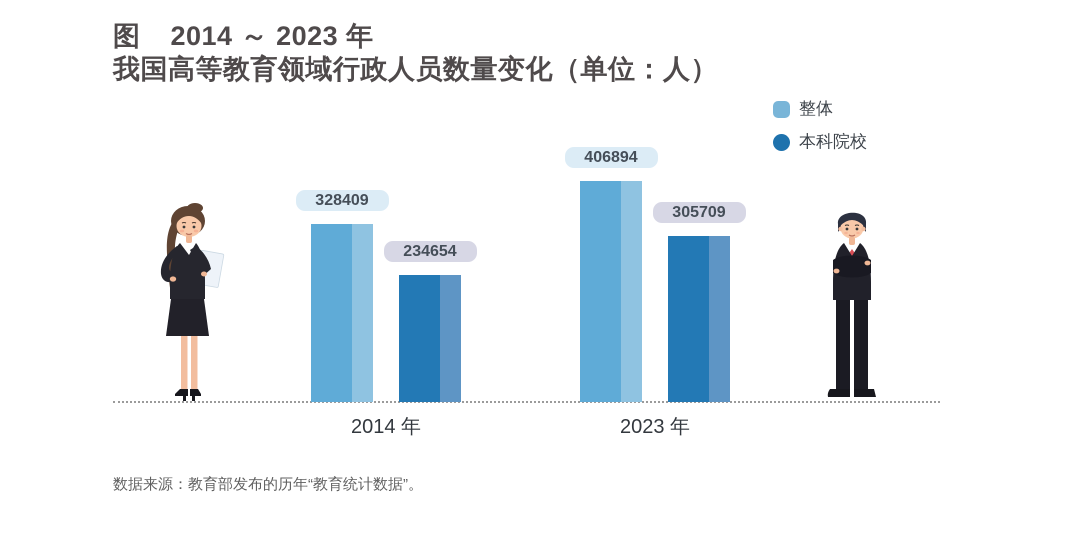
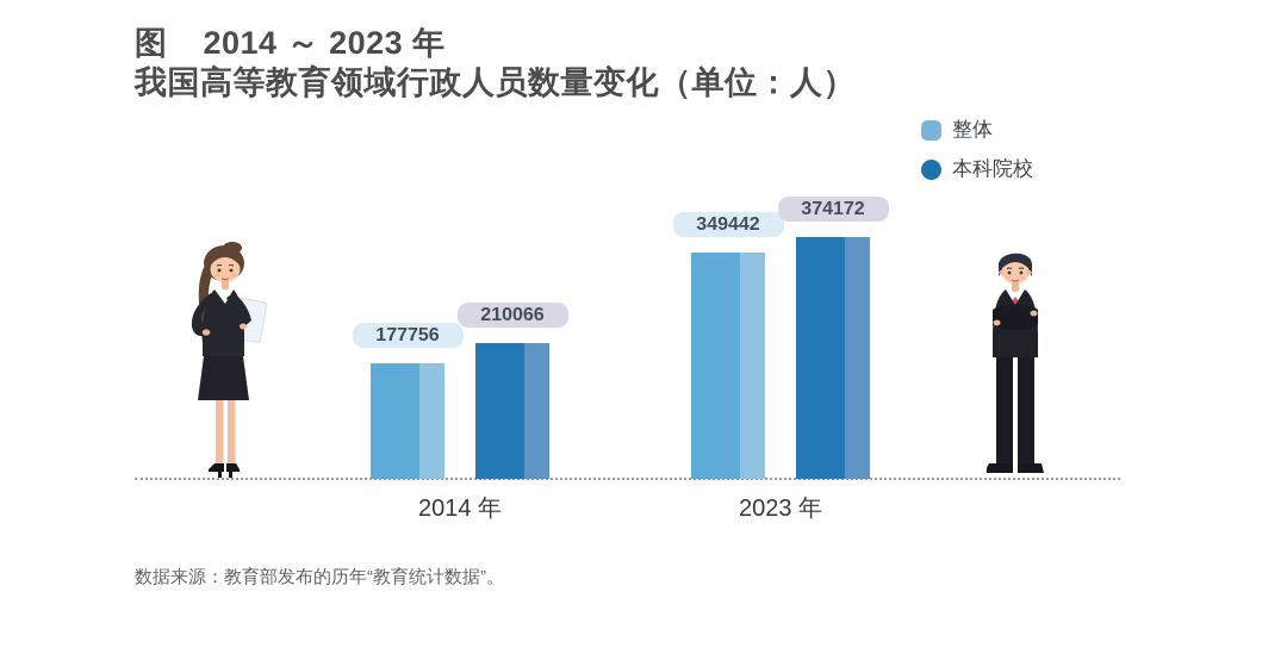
整体/2014 年: 328409 -> 177756
本科院校/2014 年: 234654 -> 210066
整体/2023 年: 406894 -> 349442
本科院校/2023 年: 305709 -> 374172
